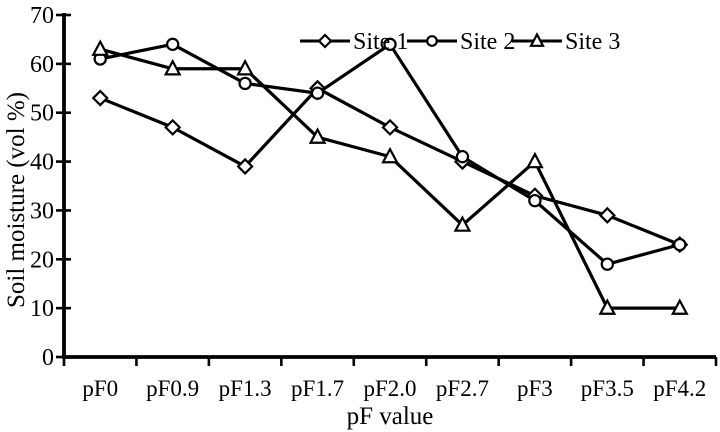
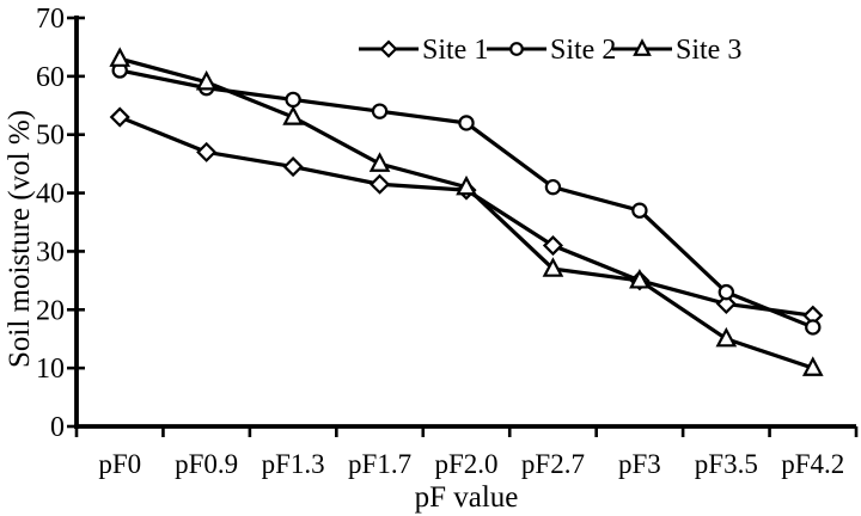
Site 2/pF0.9: 64 -> 58
Site 1/pF1.3: 39 -> 44
Site 3/pF1.3: 59 -> 53
Site 1/pF1.7: 55 -> 42
Site 1/pF2.0: 47 -> 40
Site 2/pF2.0: 64 -> 52
Site 1/pF2.7: 40 -> 31
Site 1/pF3: 33 -> 25
Site 2/pF3: 32 -> 37
Site 3/pF3: 40 -> 25
Site 1/pF3.5: 29 -> 21
Site 2/pF3.5: 19 -> 23
Site 3/pF3.5: 10 -> 15
Site 1/pF4.2: 23 -> 19
Site 2/pF4.2: 23 -> 17
